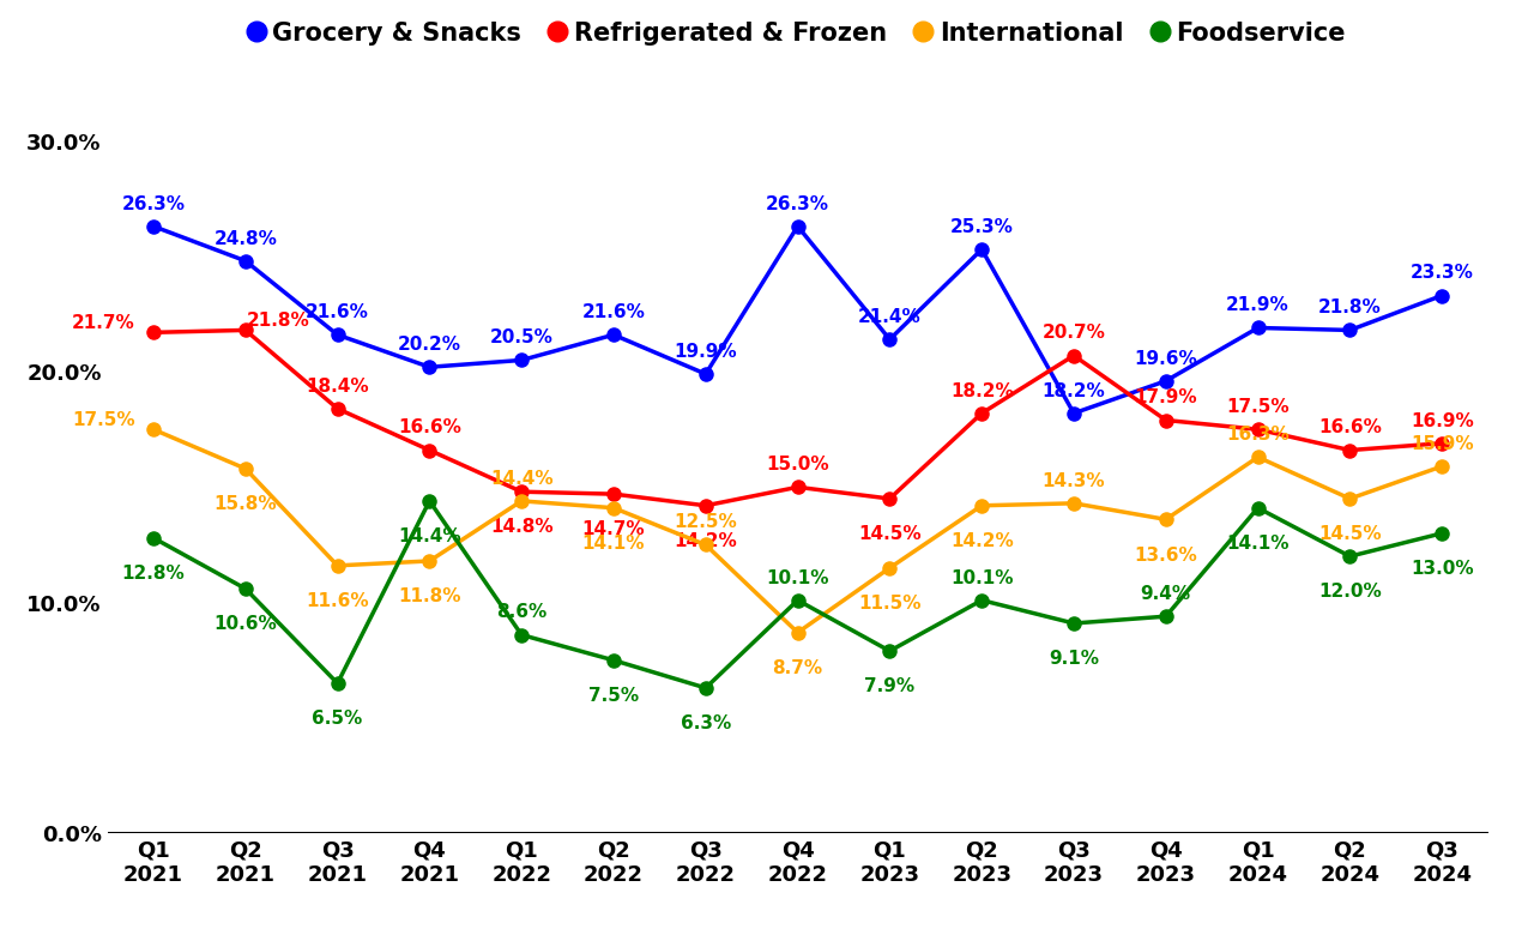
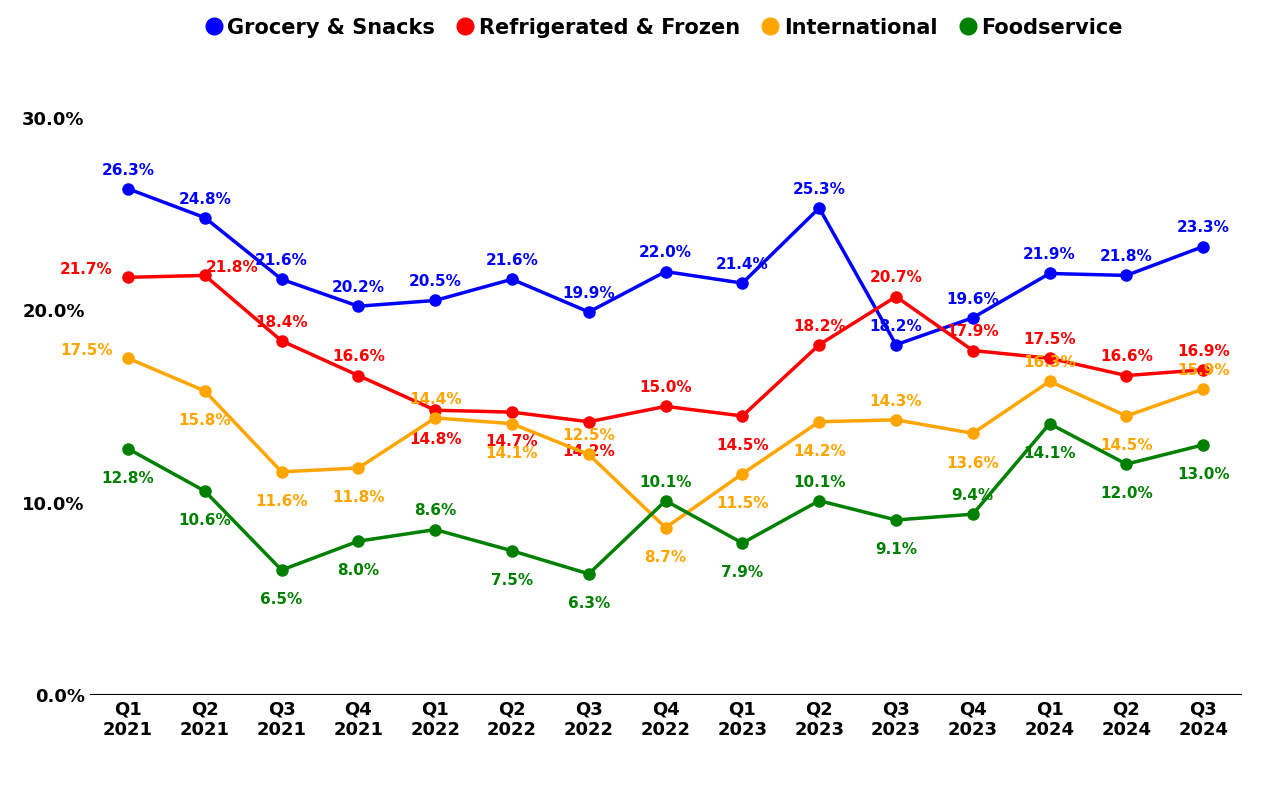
Foodservice/Q4 2021: 14.4% -> 8.0%
Grocery & Snacks/Q4 2022: 26.3% -> 22.0%
